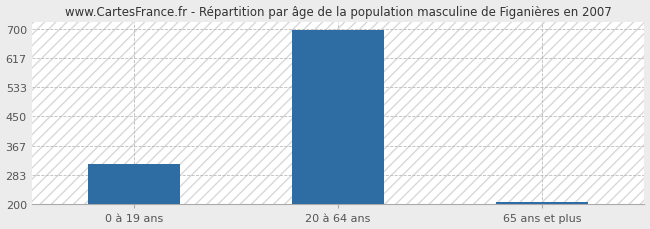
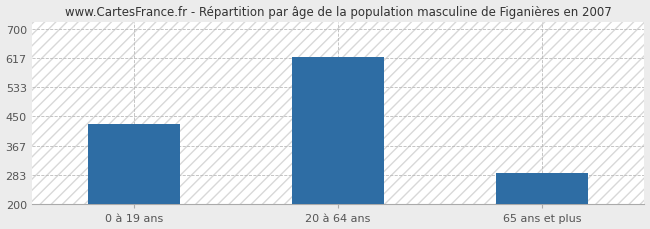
0 à 19 ans: 316 -> 430
20 à 64 ans: 695 -> 620
65 ans et plus: 208 -> 290
